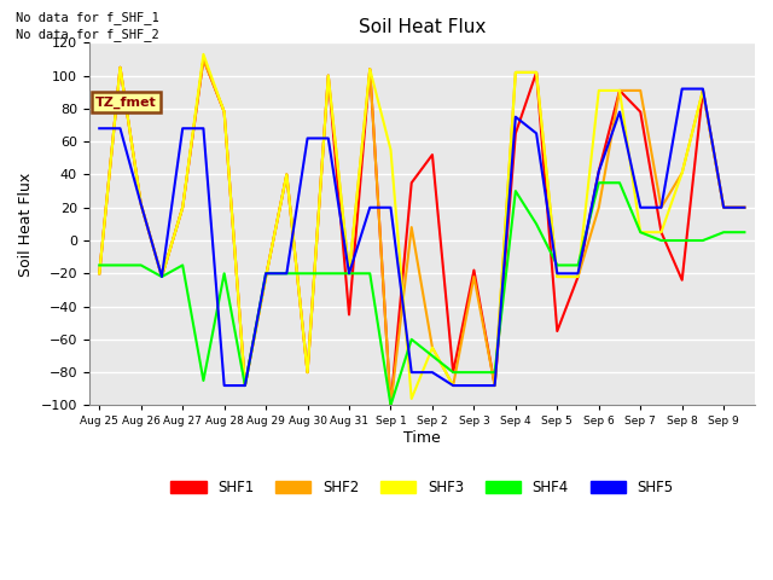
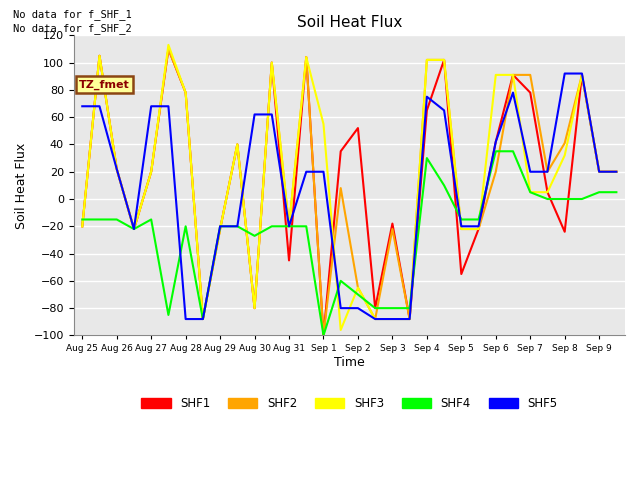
SHF4/Aug 30: -20 -> -27
SHF3/Sep 8: 41 -> 32
